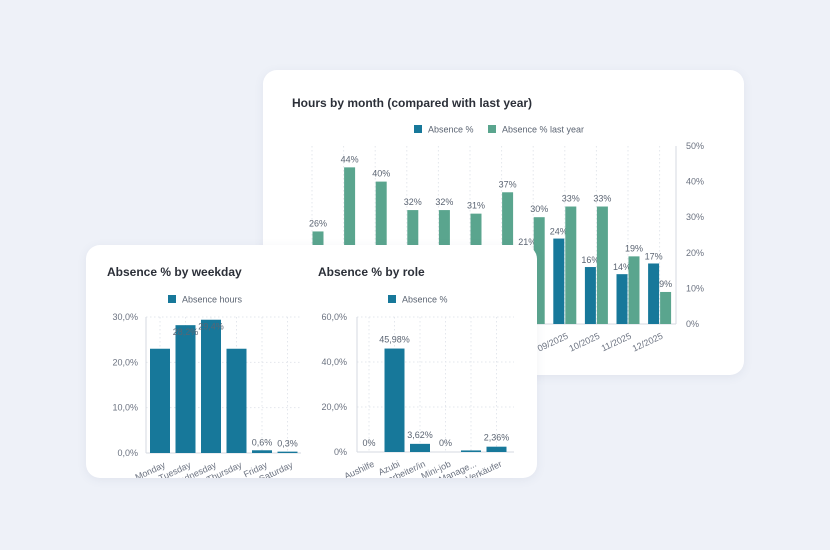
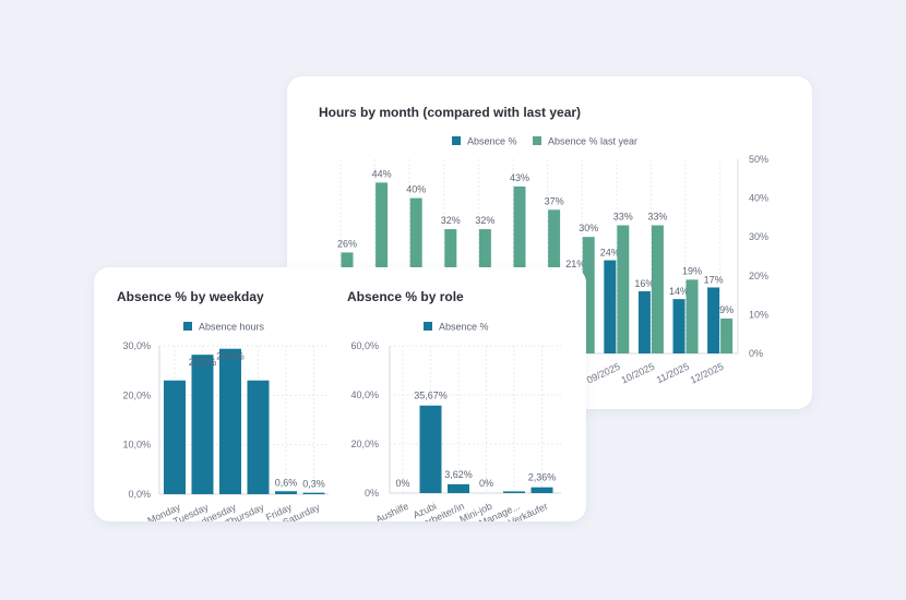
Hours by month (compared with last year)/Absence % last year/06/2025: 31% -> 43%
Absence % by role/Azubi: 45,98% -> 35,67%
